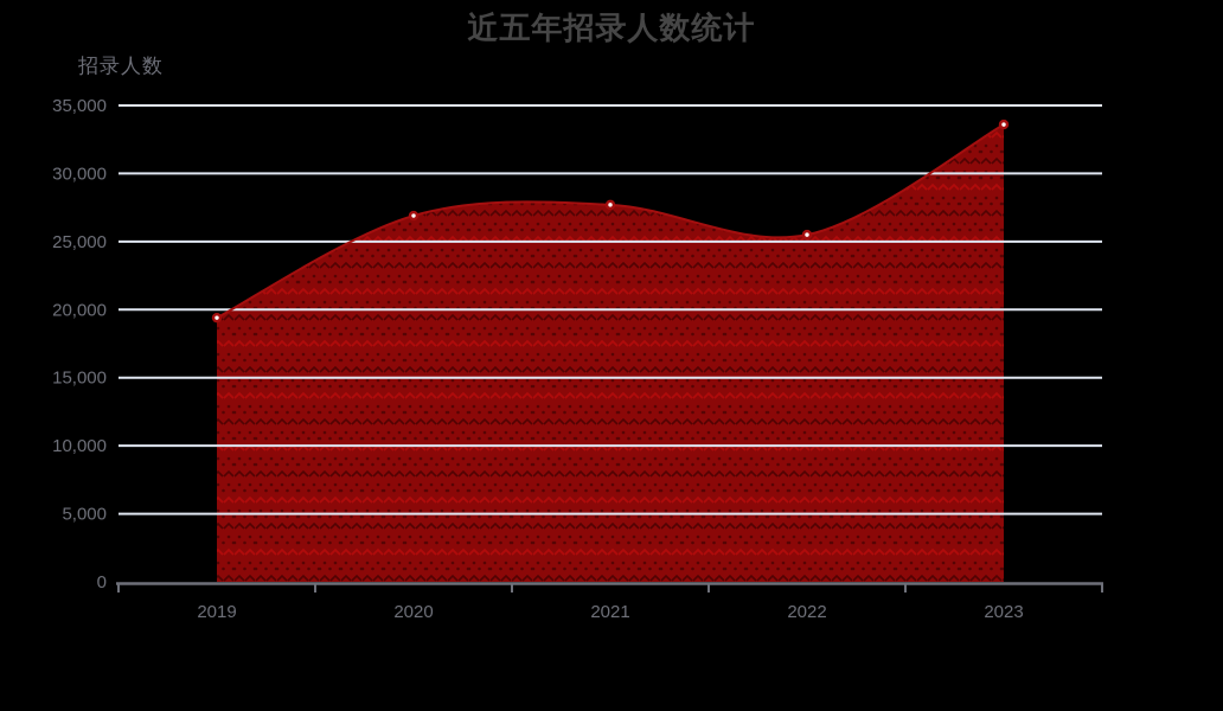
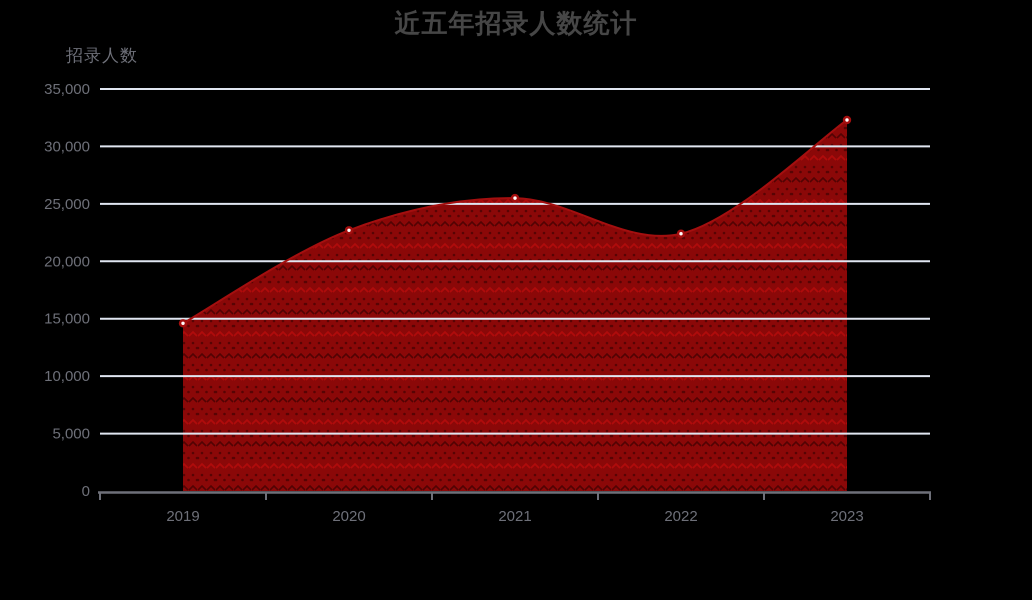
2019: 19400 -> 14600
2020: 26900 -> 22700
2021: 27700 -> 25500
2022: 25500 -> 22400
2023: 33600 -> 32300
